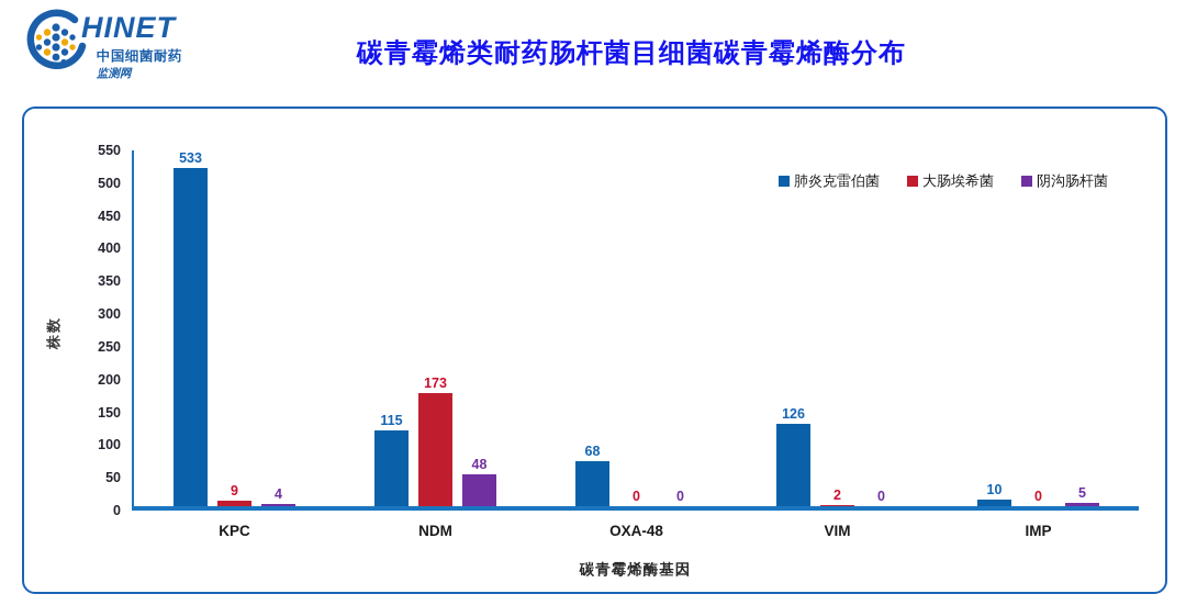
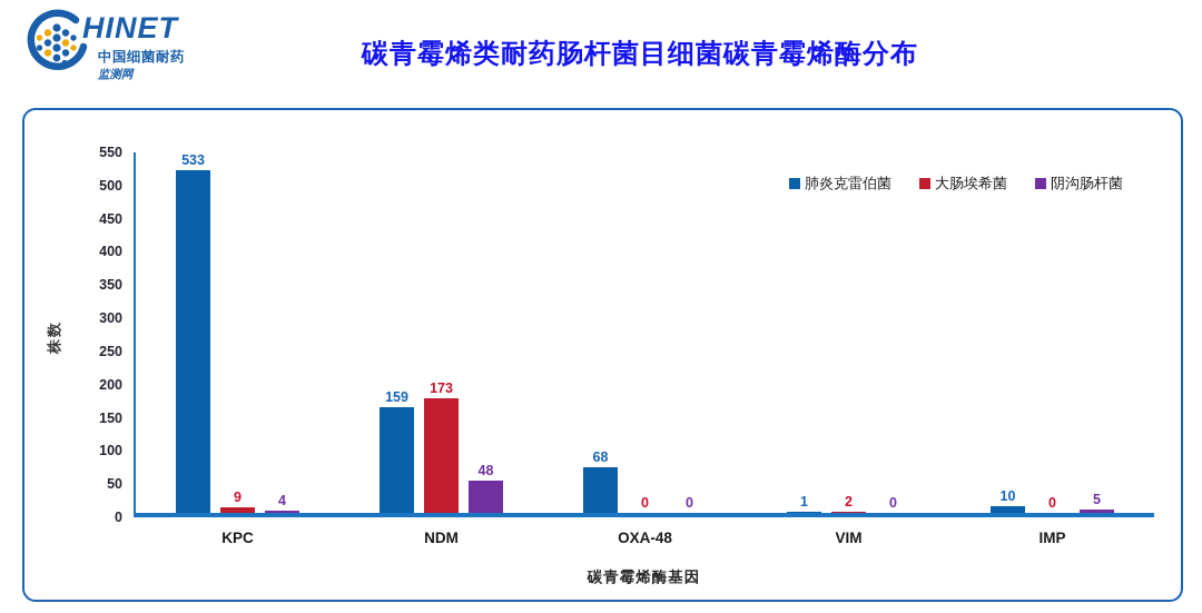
肺炎克雷伯菌/NDM: 115 -> 159
肺炎克雷伯菌/VIM: 126 -> 1
